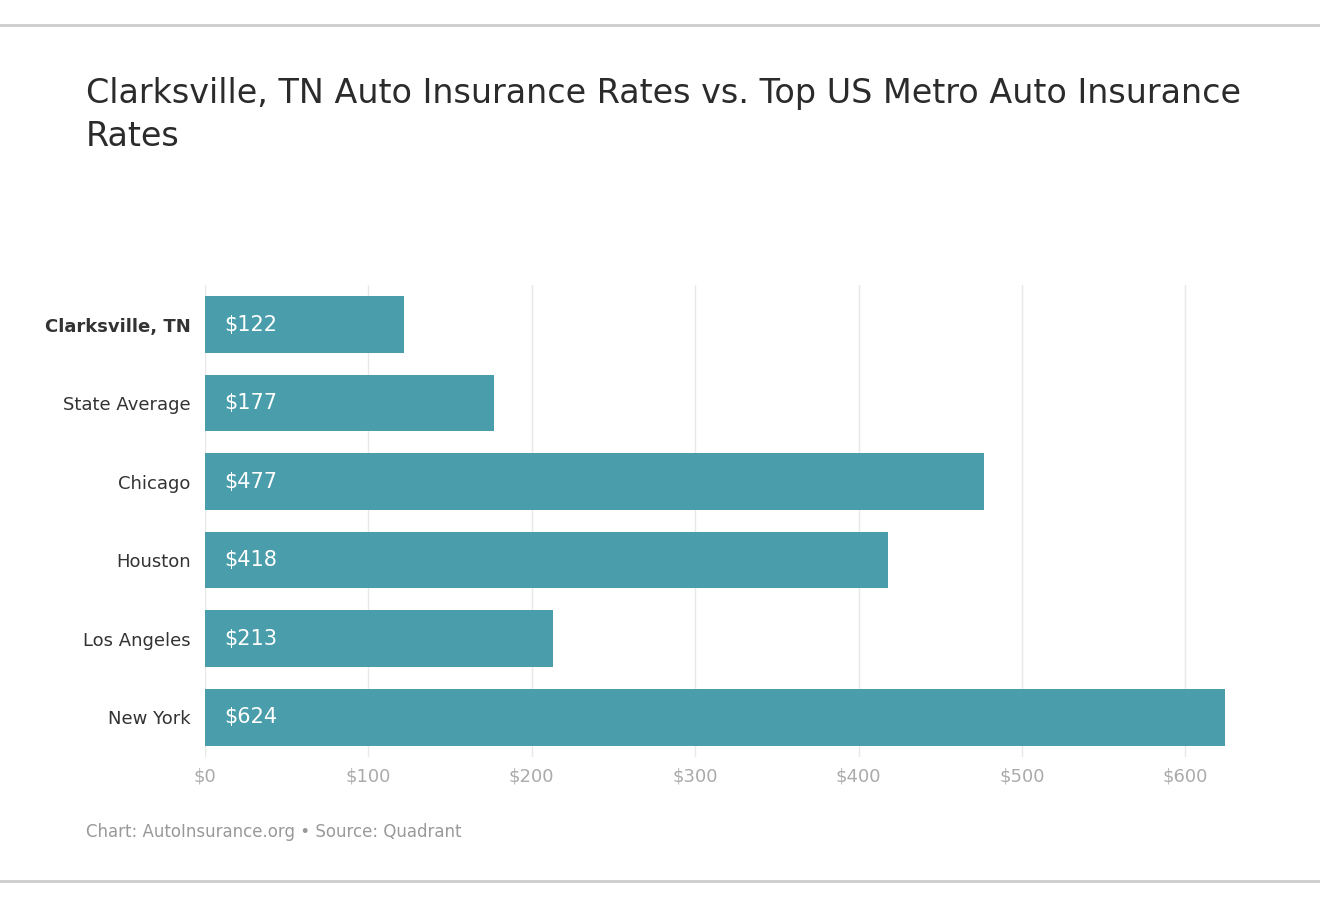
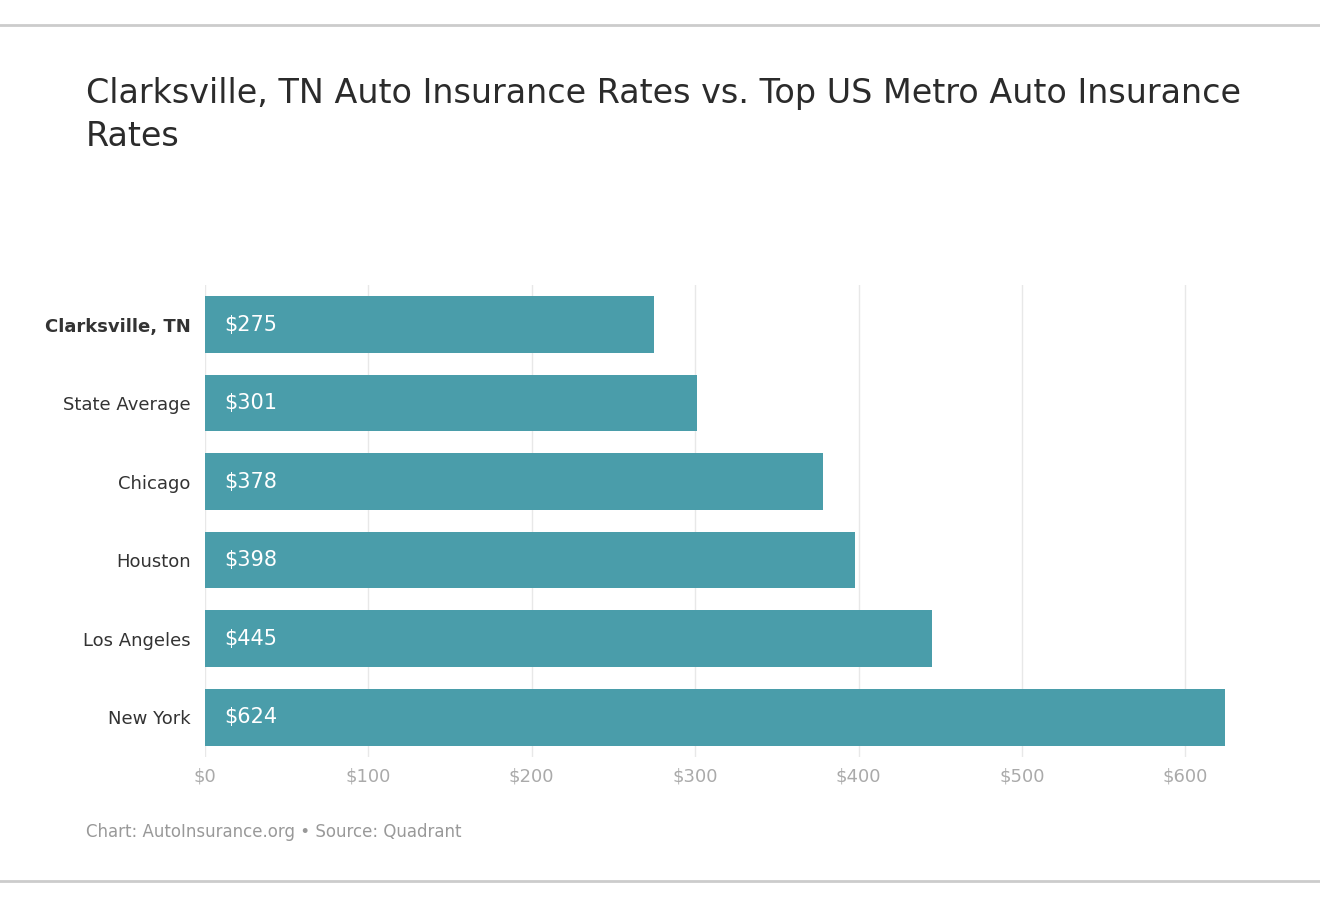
Clarksville, TN: $122 -> $275
State Average: $177 -> $301
Chicago: $477 -> $378
Houston: $418 -> $398
Los Angeles: $213 -> $445
